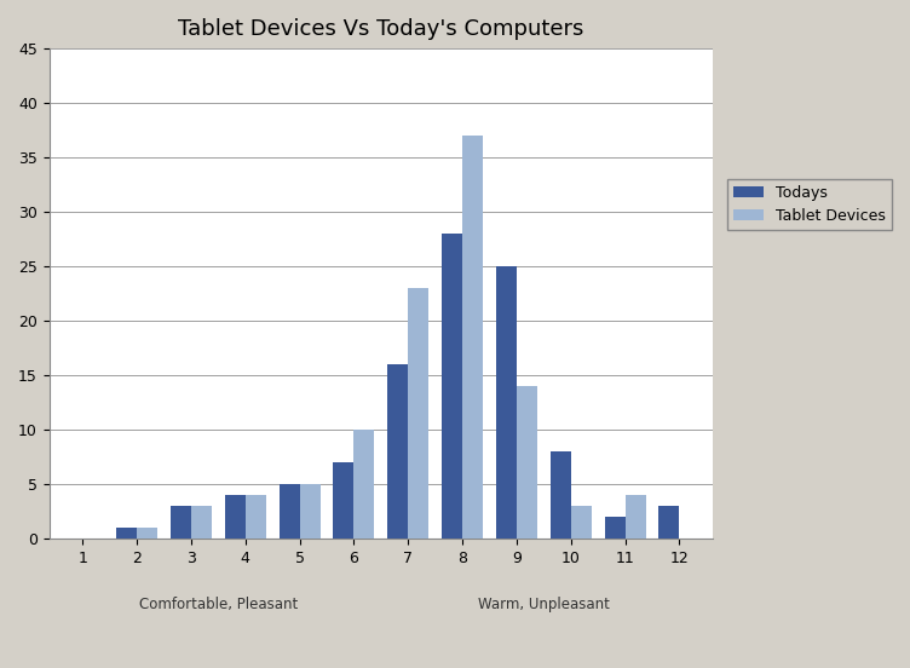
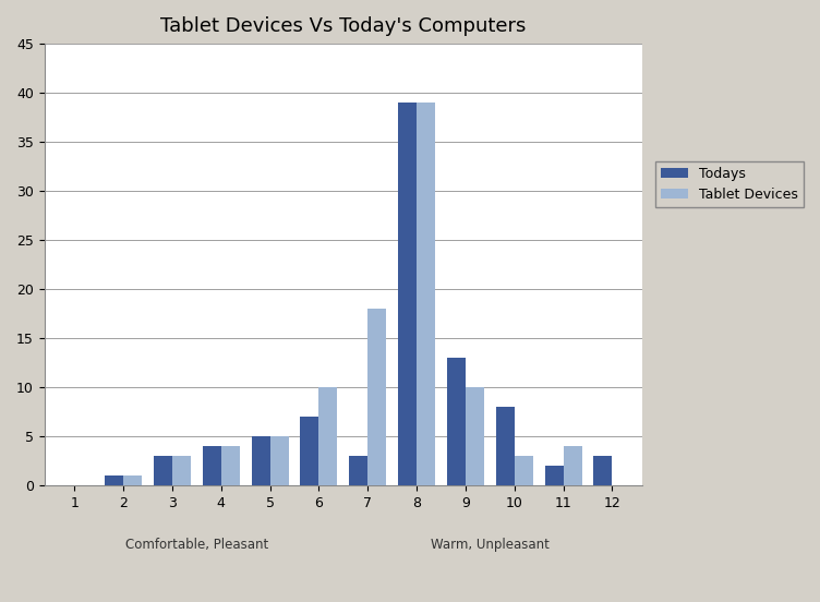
Todays/7: 16 -> 3
Tablet Devices/7: 23 -> 18
Todays/8: 28 -> 39
Tablet Devices/8: 37 -> 39
Todays/9: 25 -> 13
Tablet Devices/9: 14 -> 10
